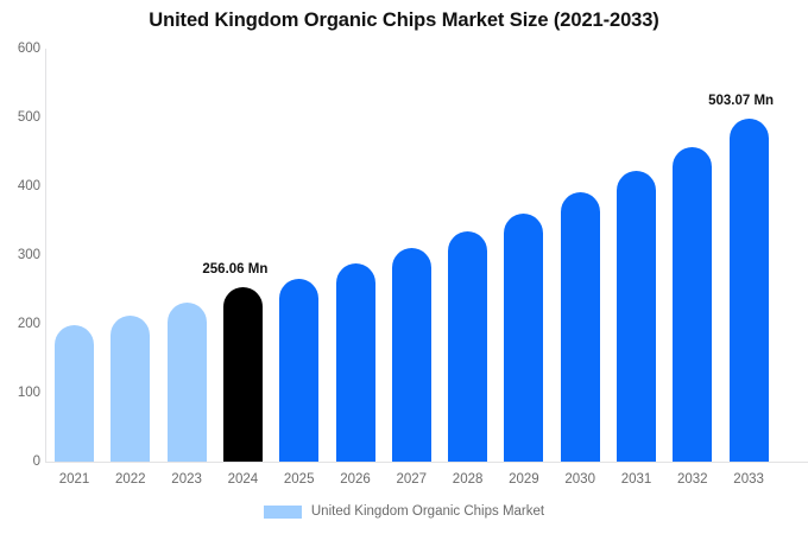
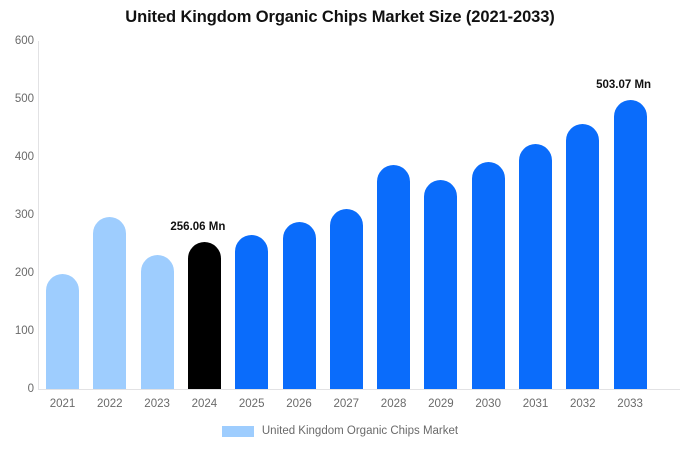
2022: 210 -> 300
2028: 340 -> 390
